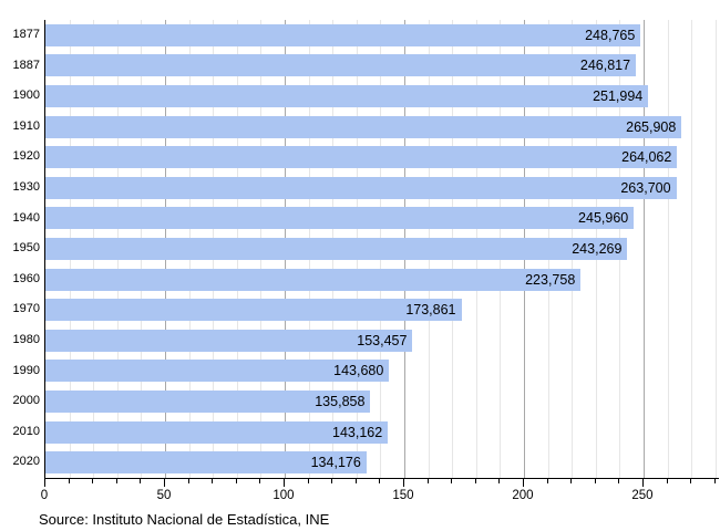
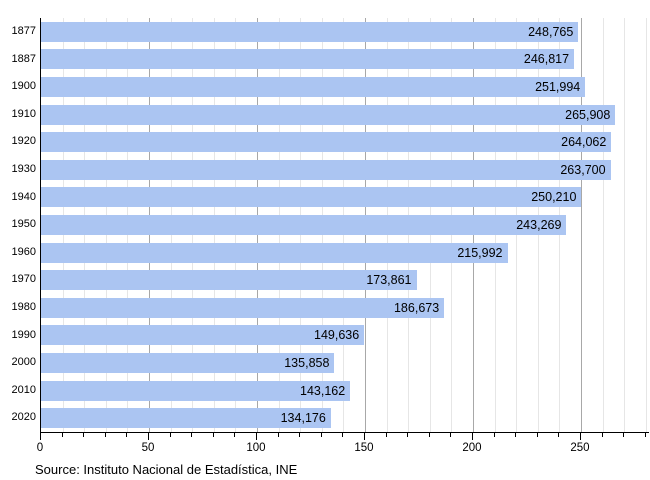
1940: 245,960 -> 250,210
1960: 223,758 -> 215,992
1980: 153,457 -> 186,673
1990: 143,680 -> 149,636
